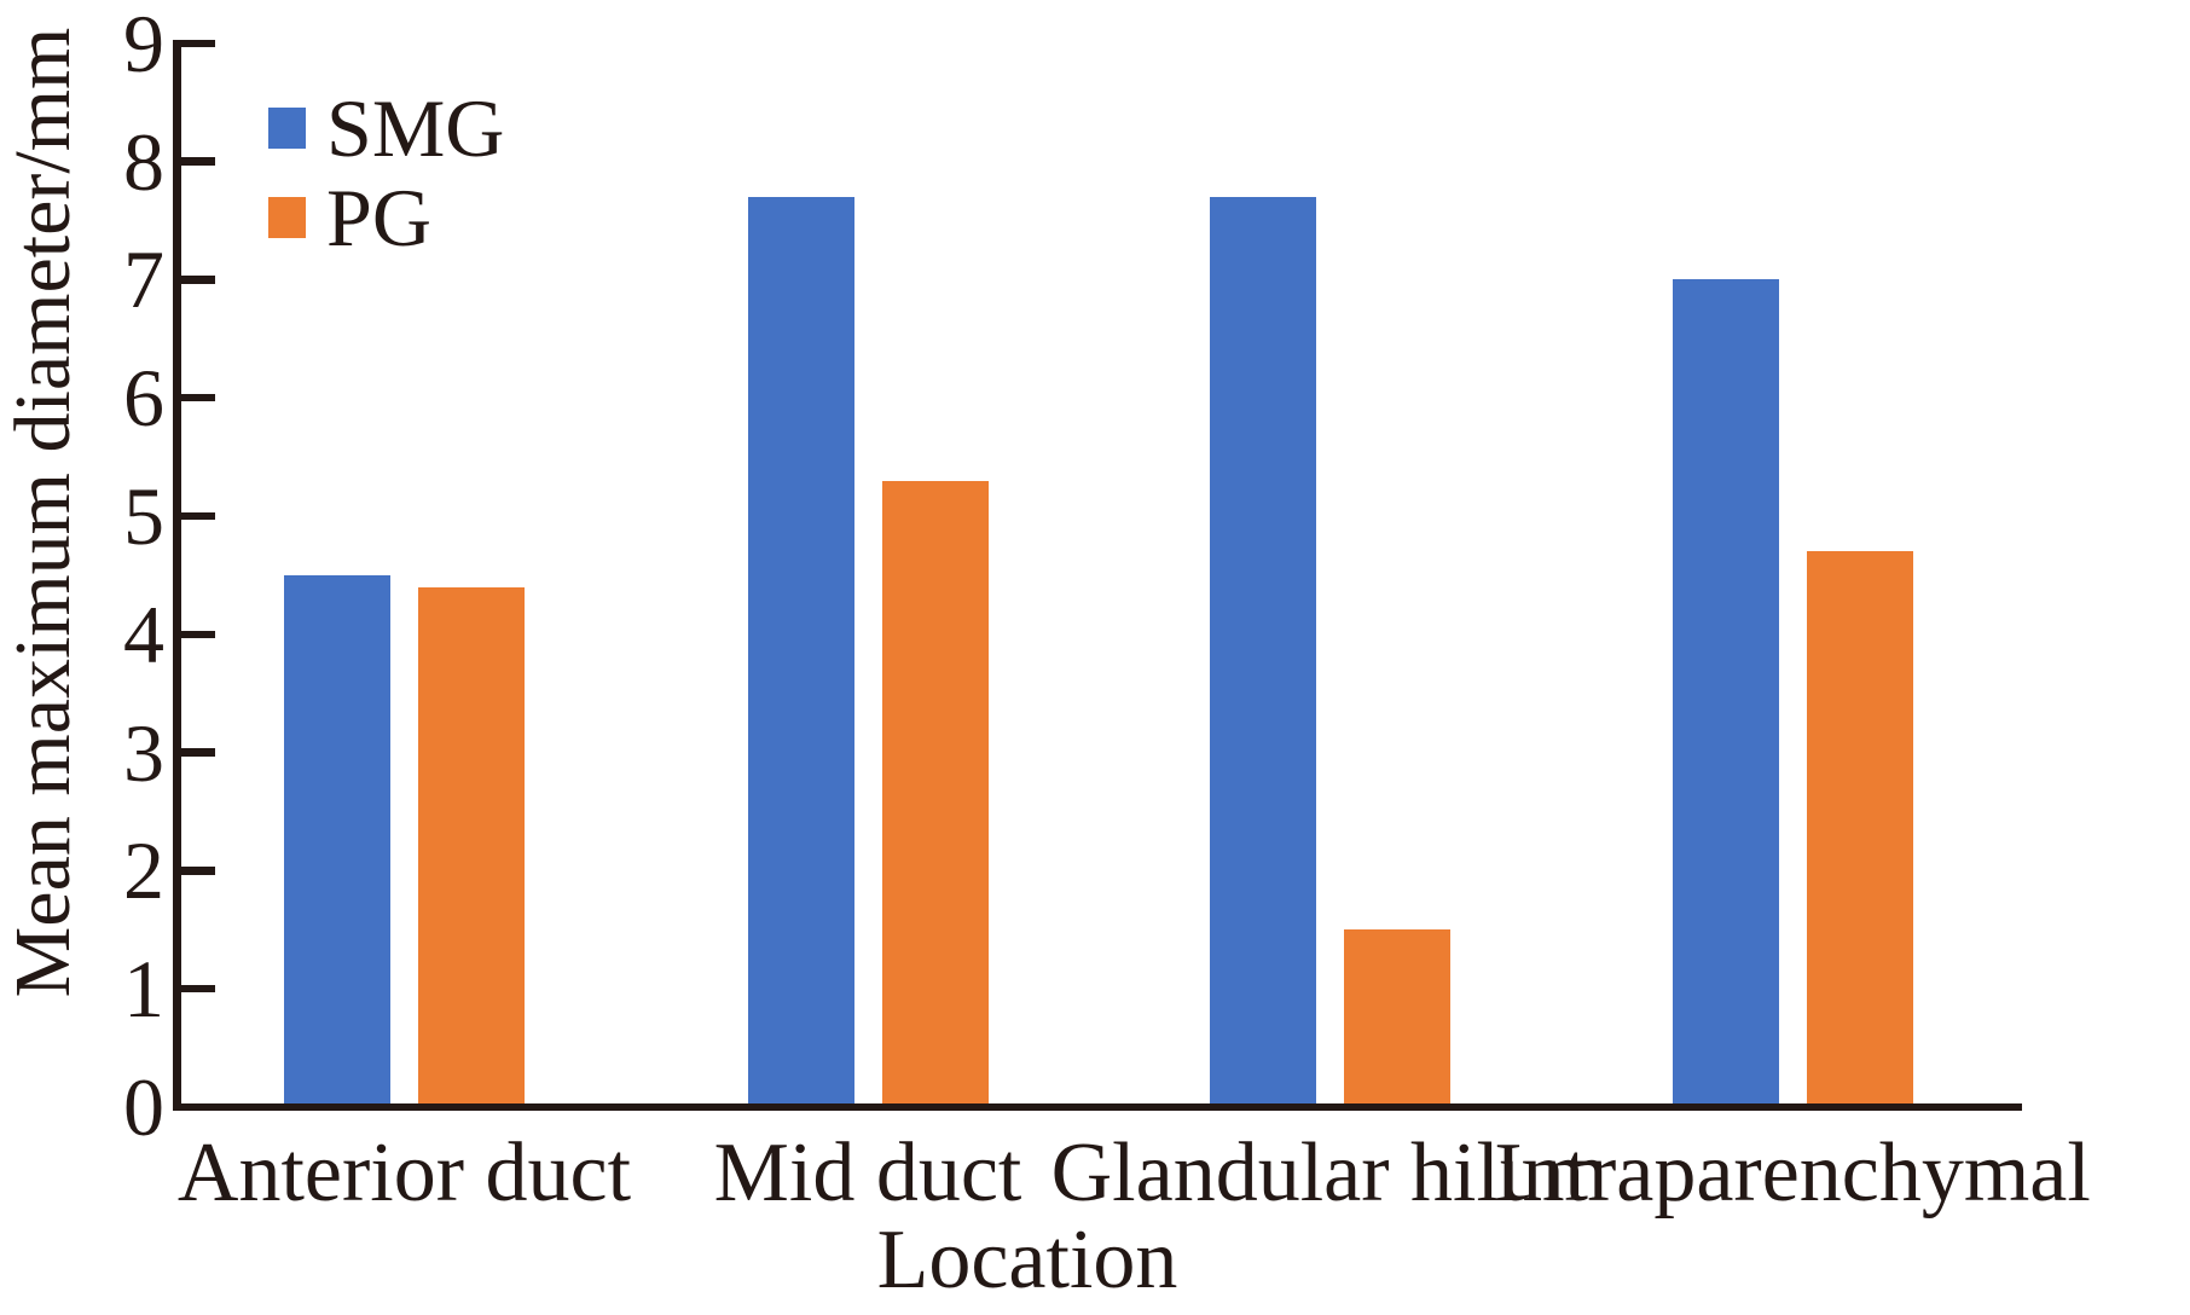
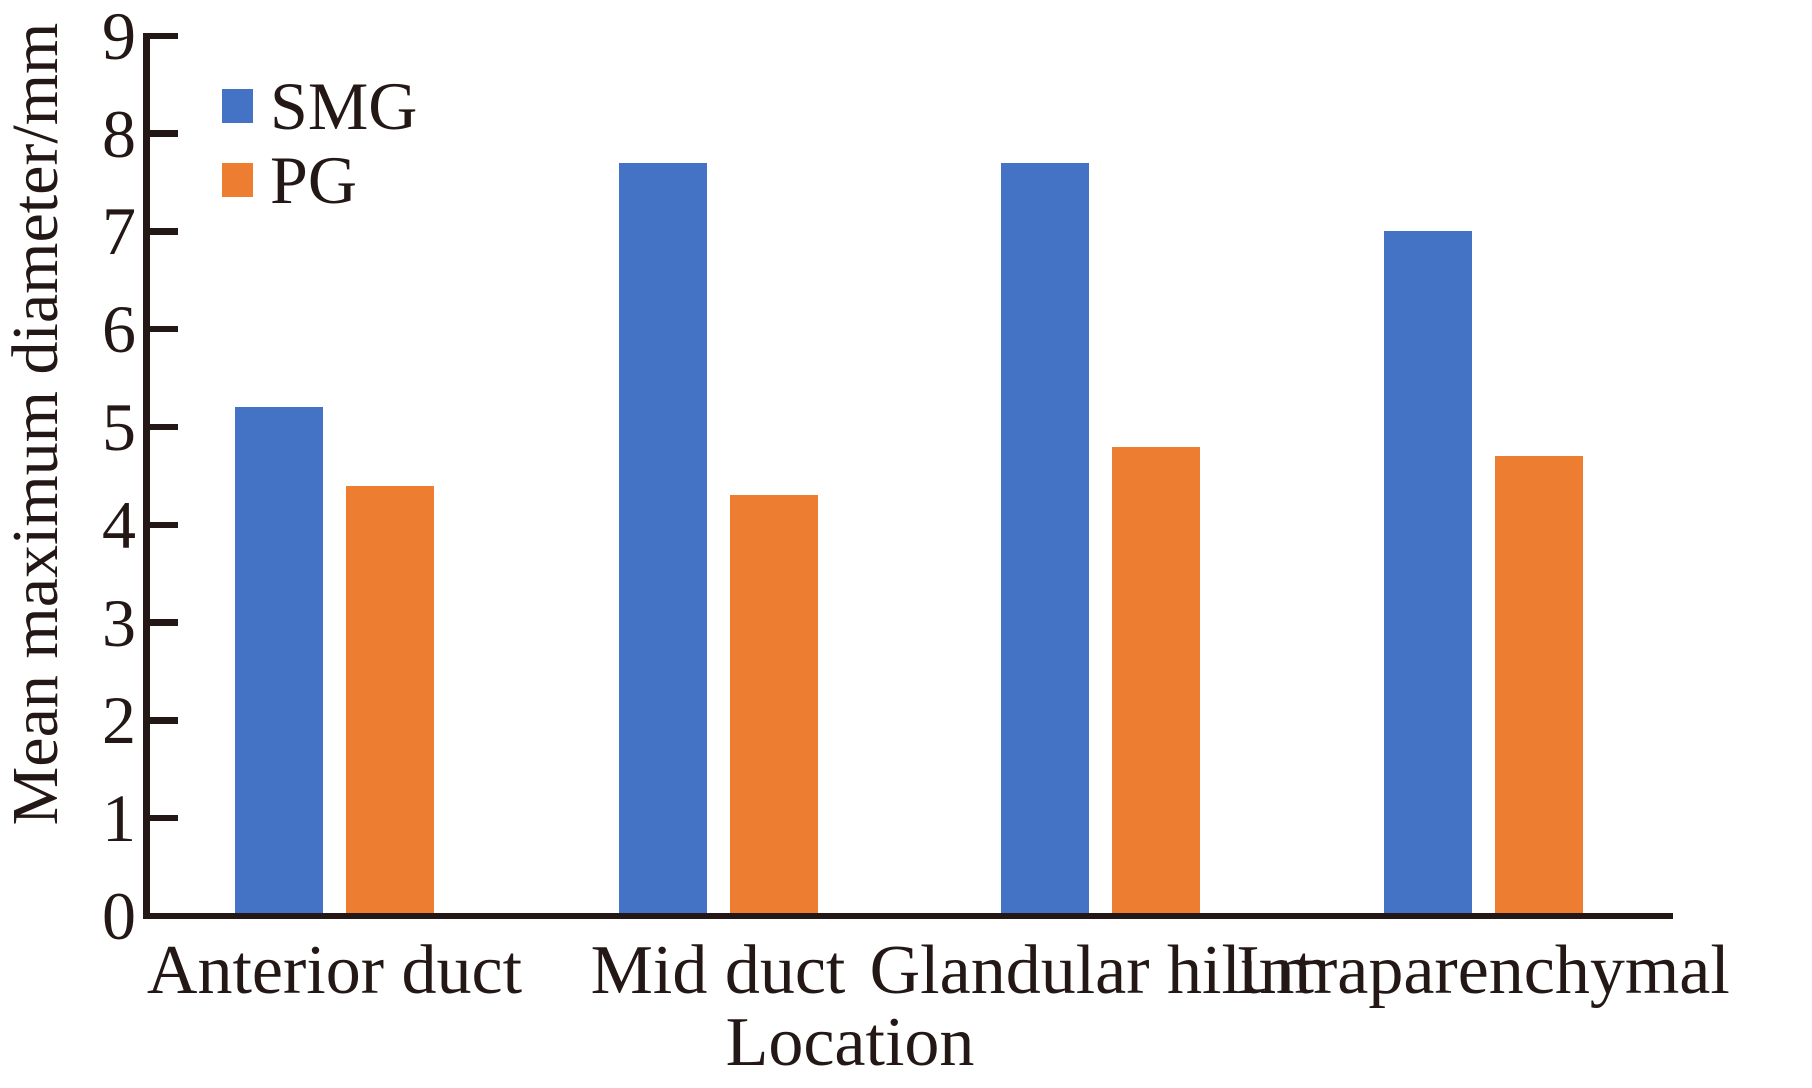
SMG/Anterior duct: 4.5 -> 5.2
PG/Mid duct: 5.3 -> 4.3
PG/Glandular hilum: 1.5 -> 4.8
